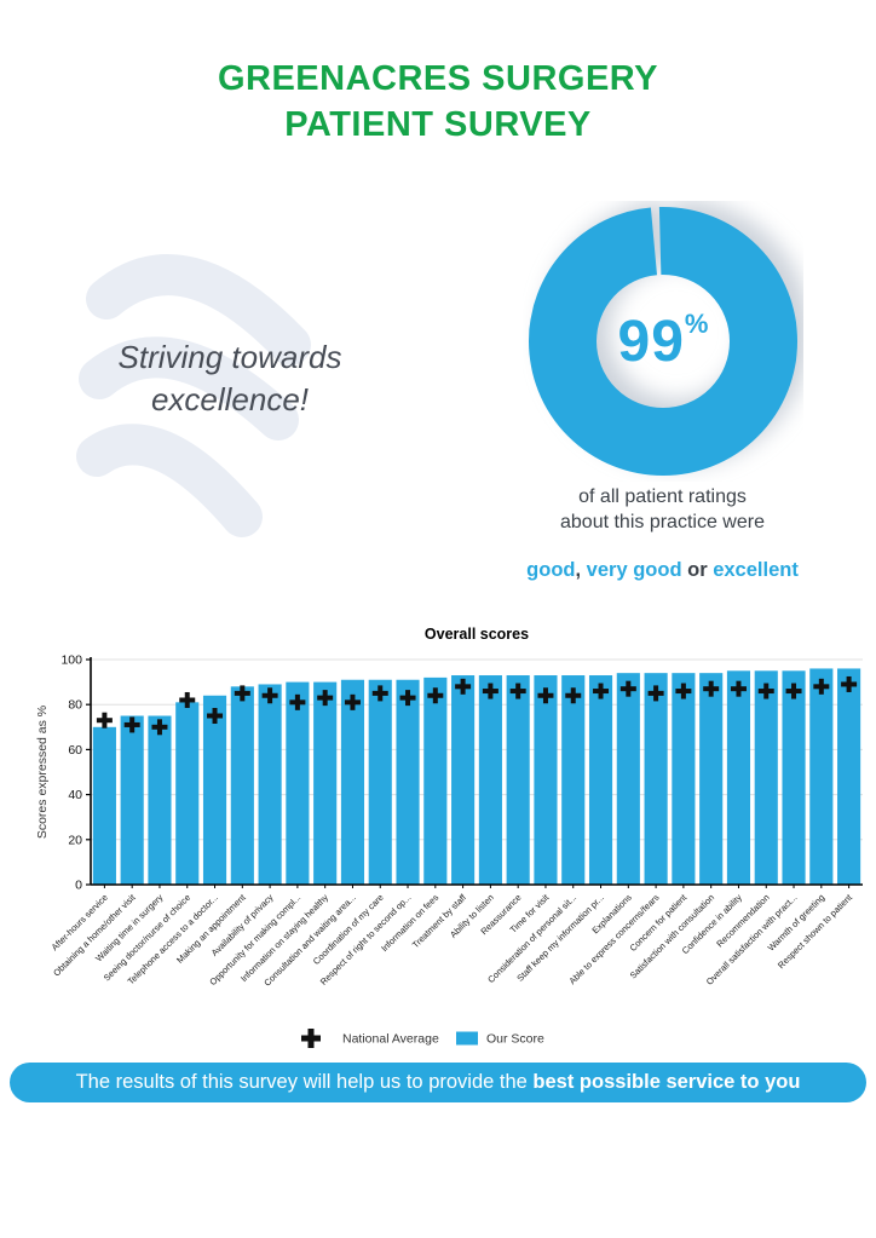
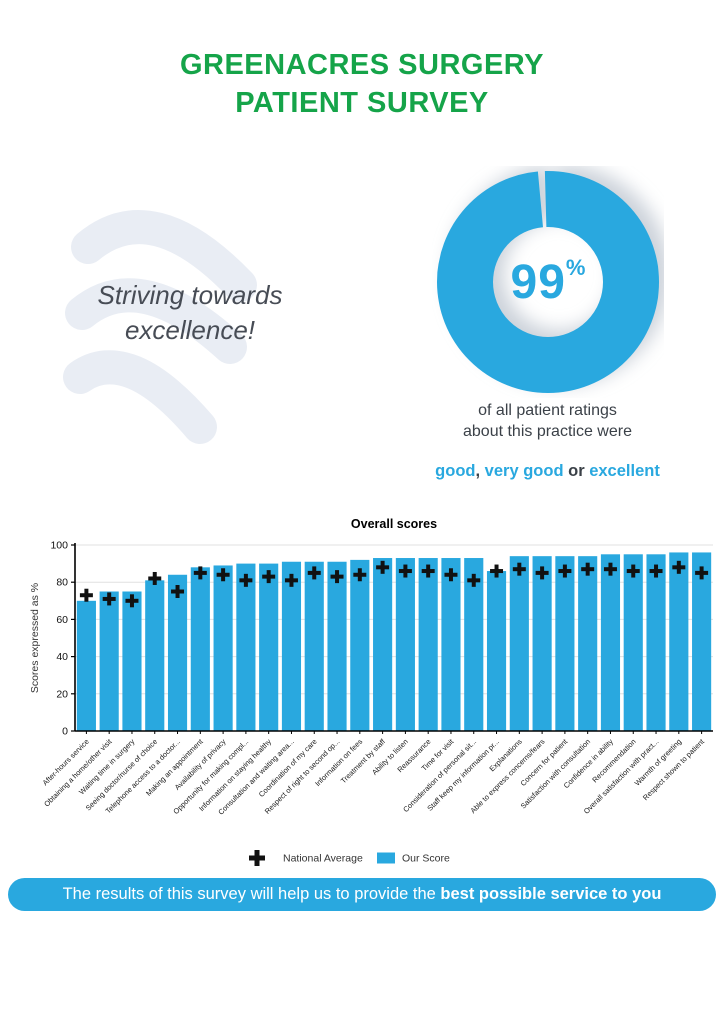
National Average/Consideration of personal sit...: 84 -> 81
Our Score/Staff keep my information pr...: 93 -> 86
National Average/Respect shown to patient: 89 -> 85
